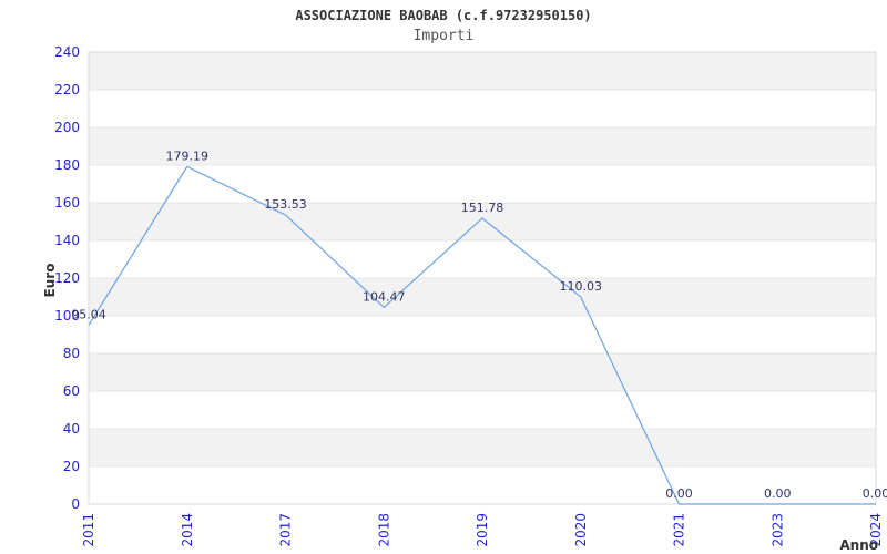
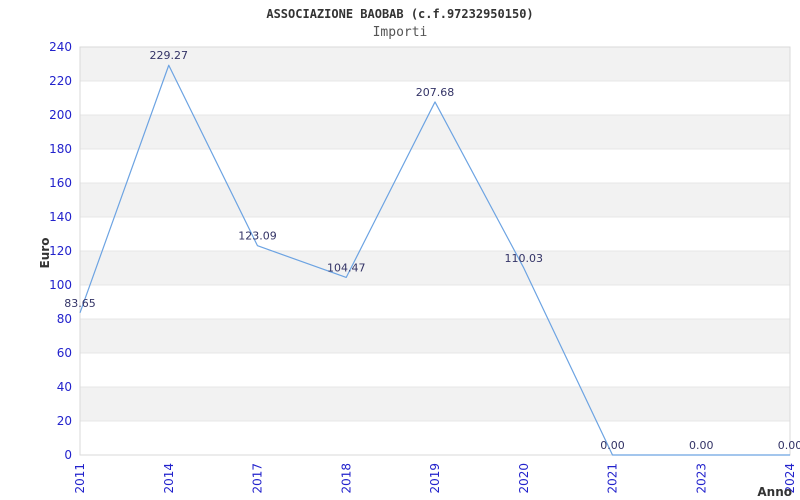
2011: 95.04 -> 83.65
2014: 179.19 -> 229.27
2017: 153.53 -> 123.09
2019: 151.78 -> 207.68
